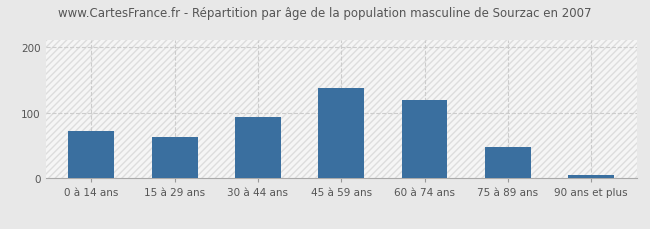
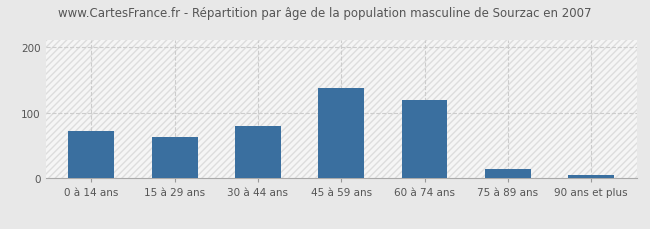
30 à 44 ans: 93 -> 80
75 à 89 ans: 48 -> 14
